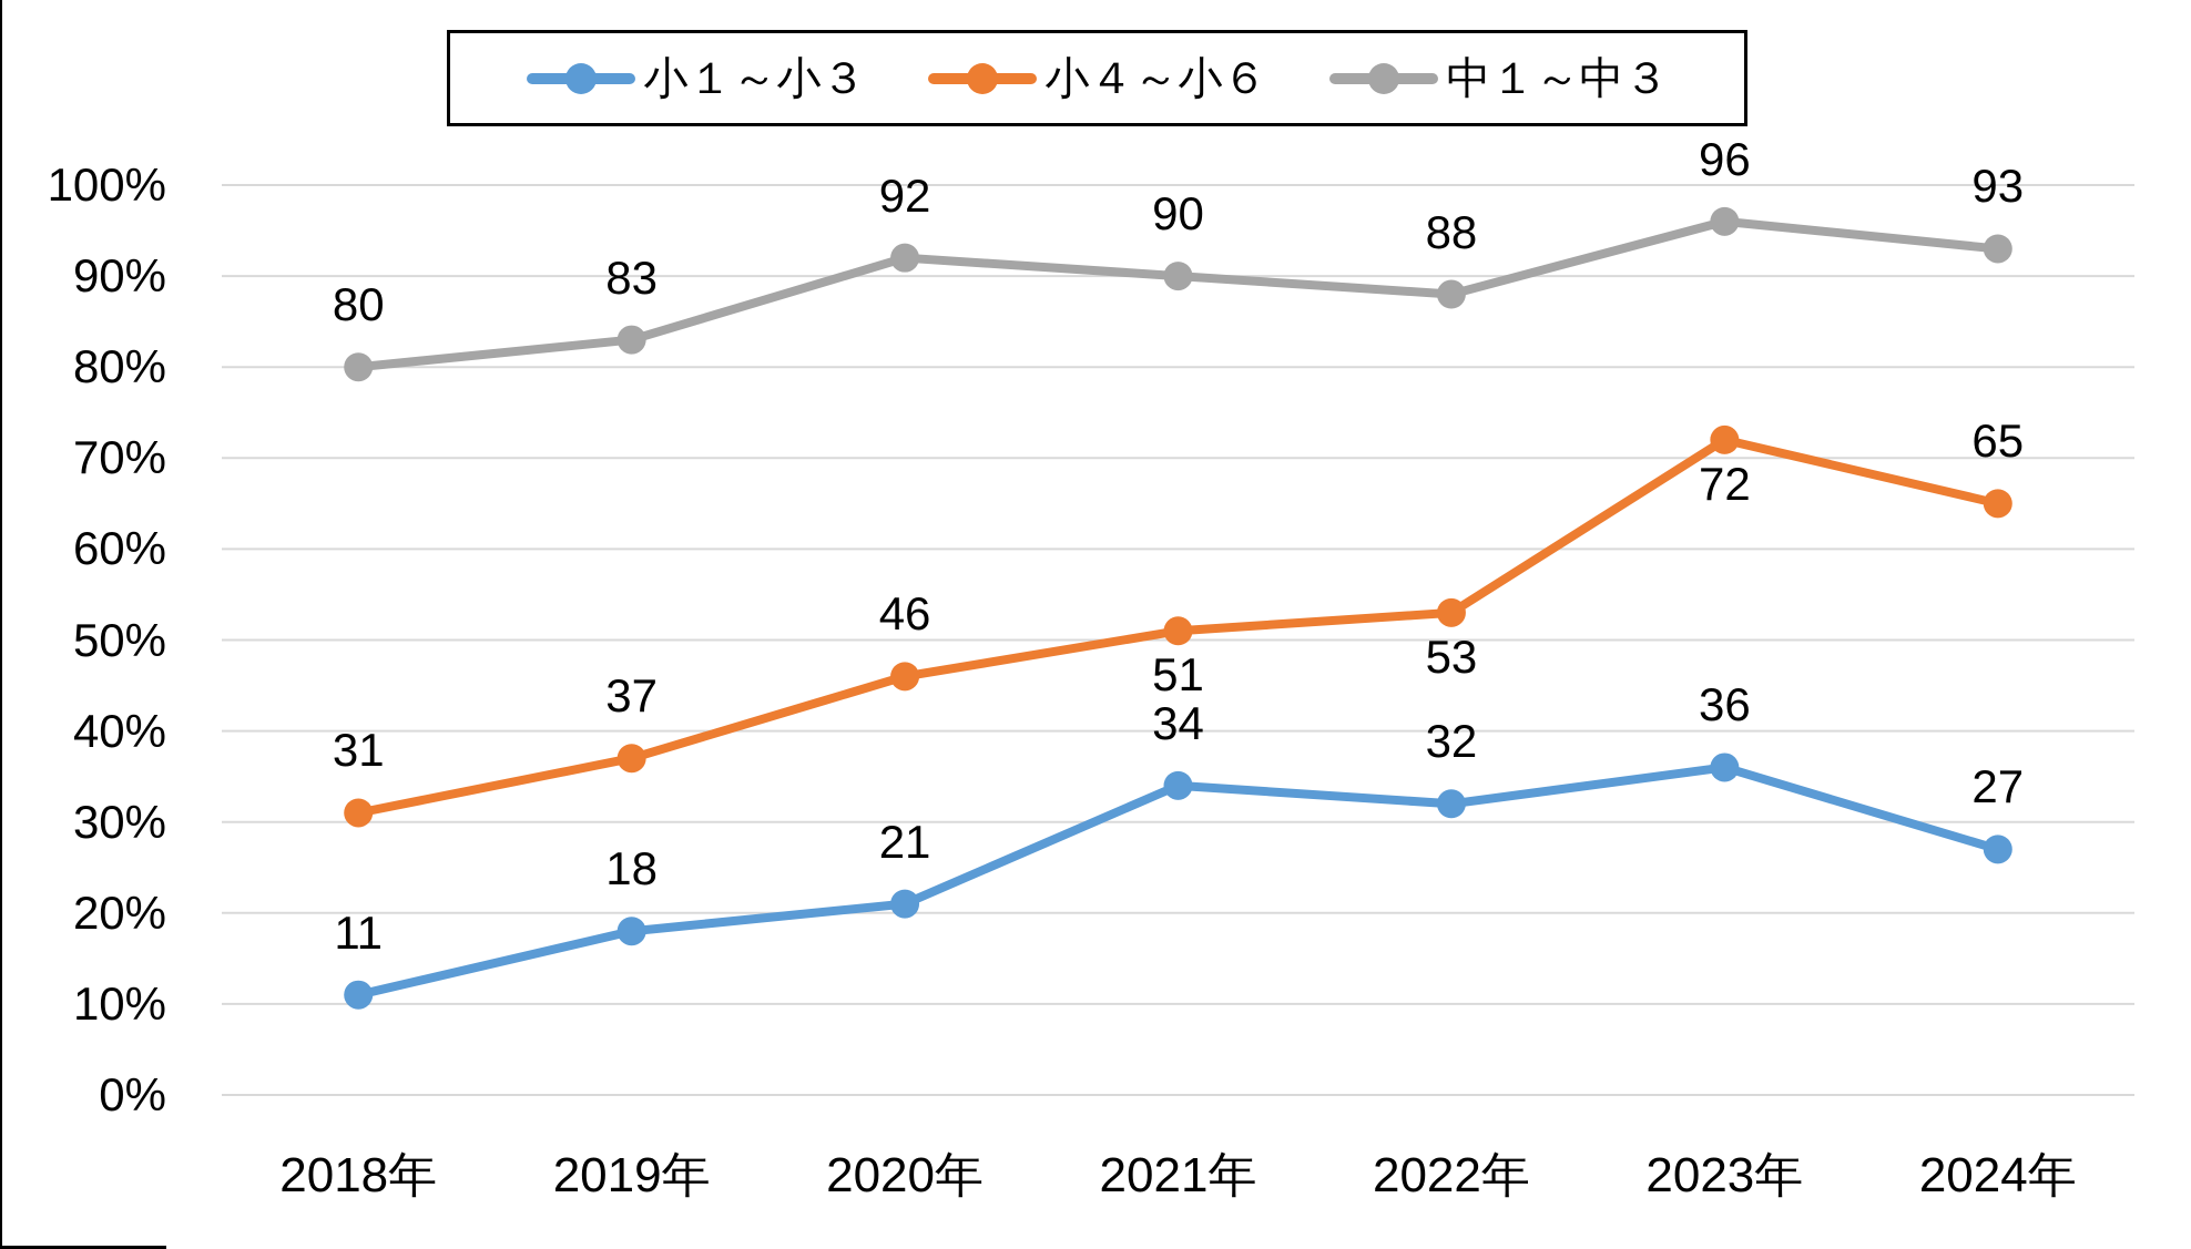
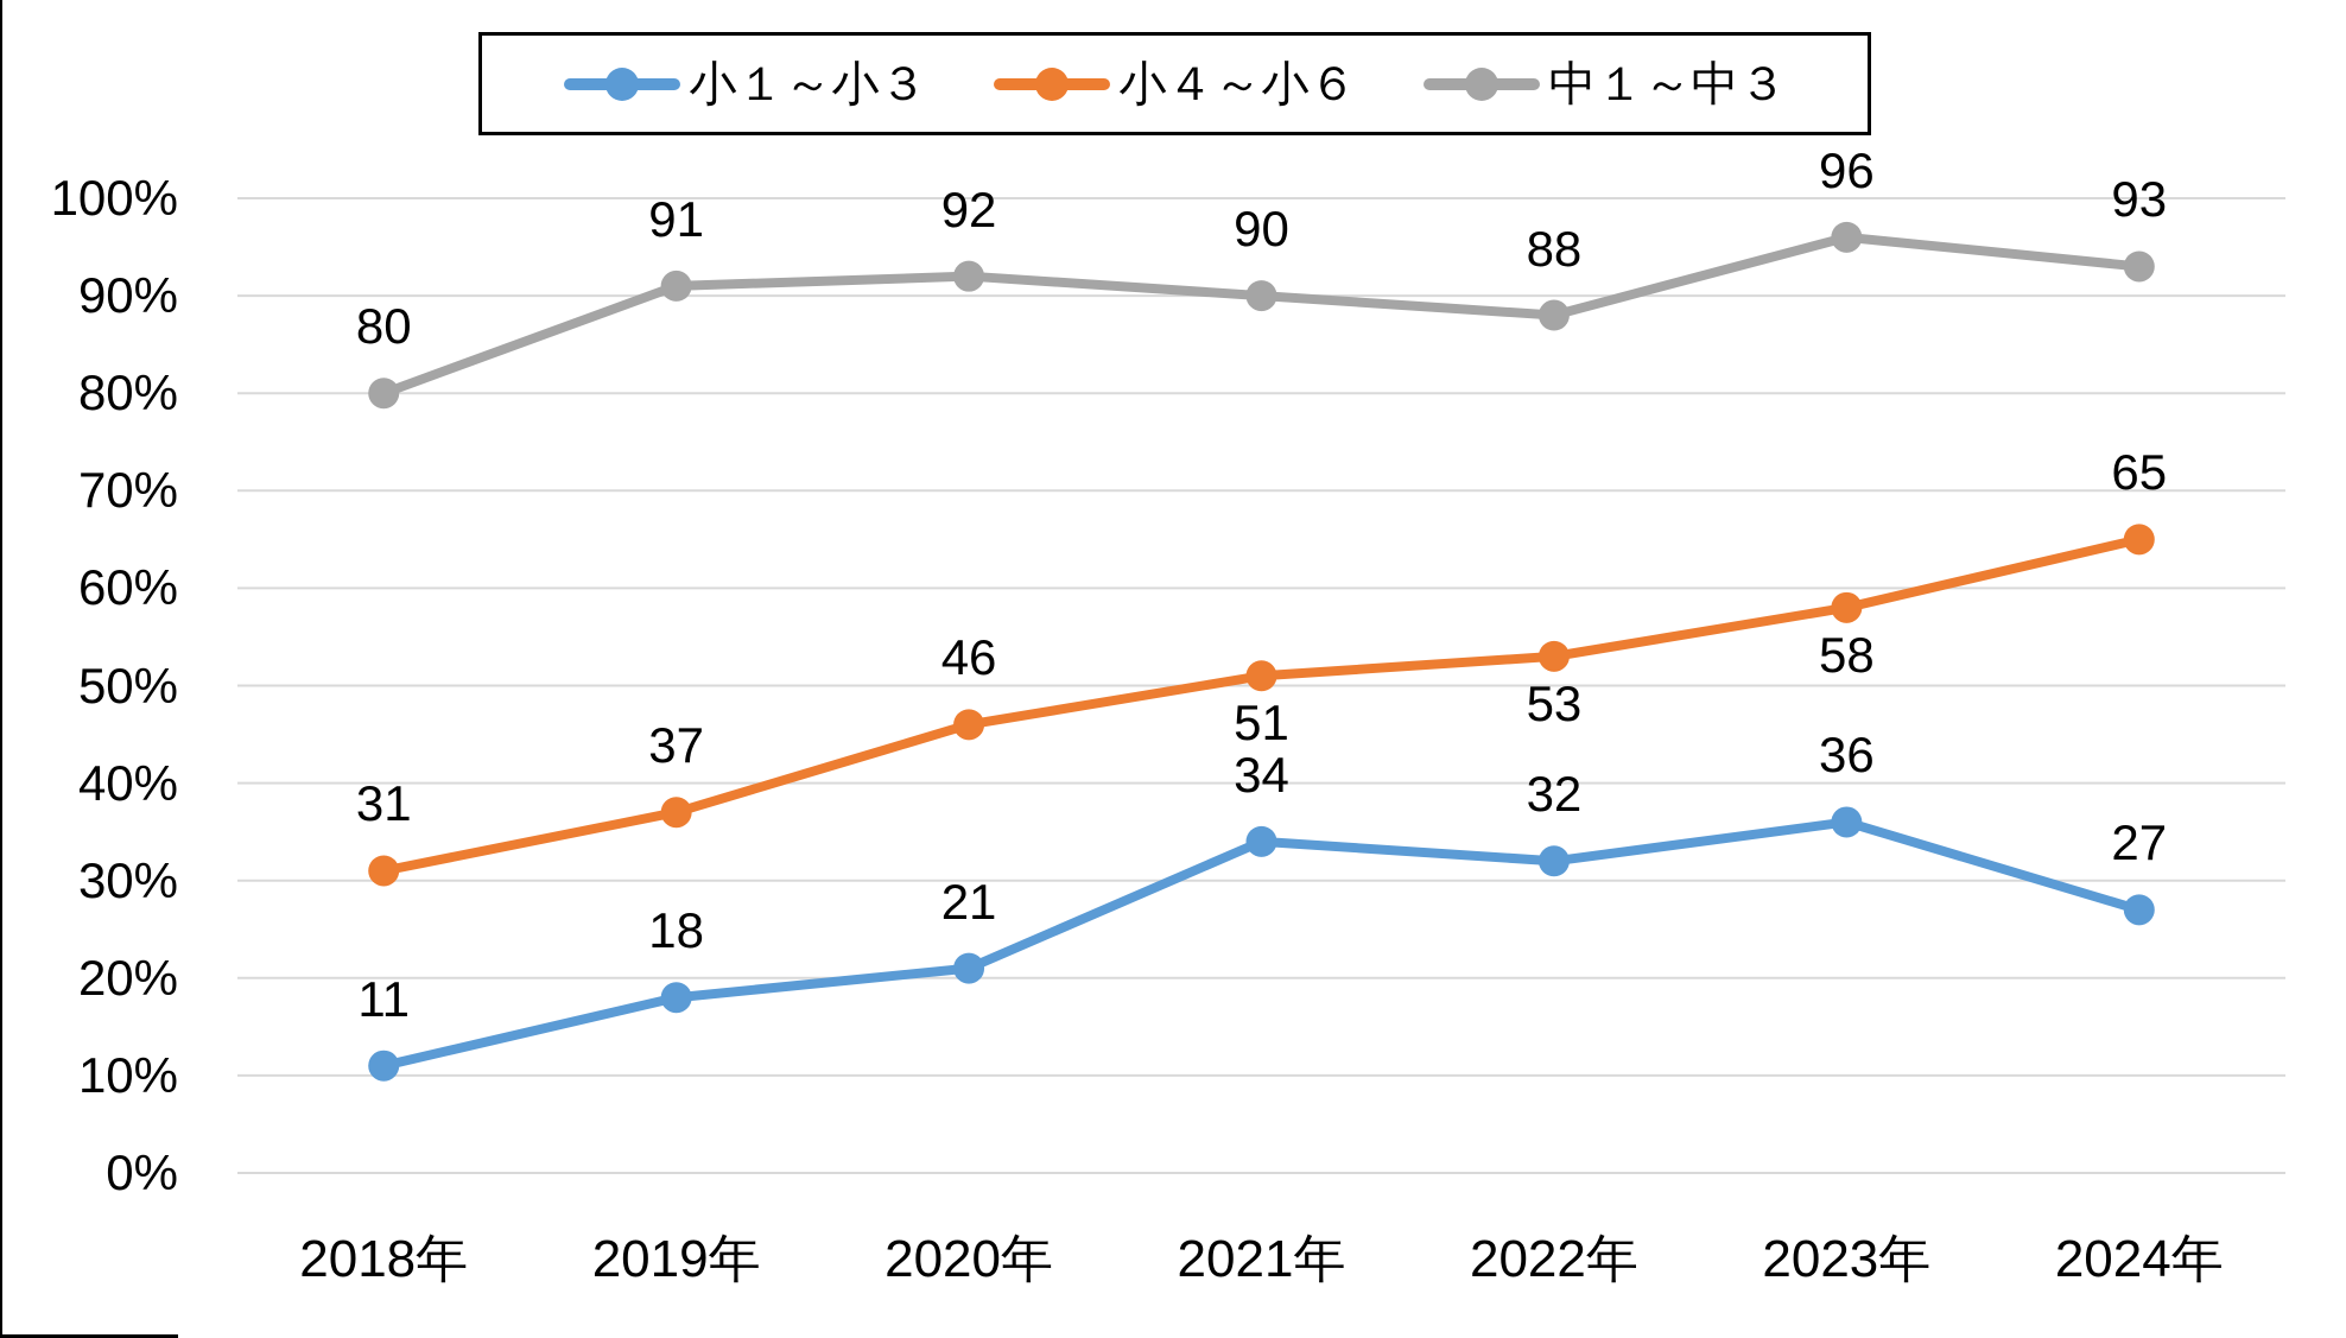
中１～中３/2019年: 83 -> 91
小４～小６/2023年: 72 -> 58
